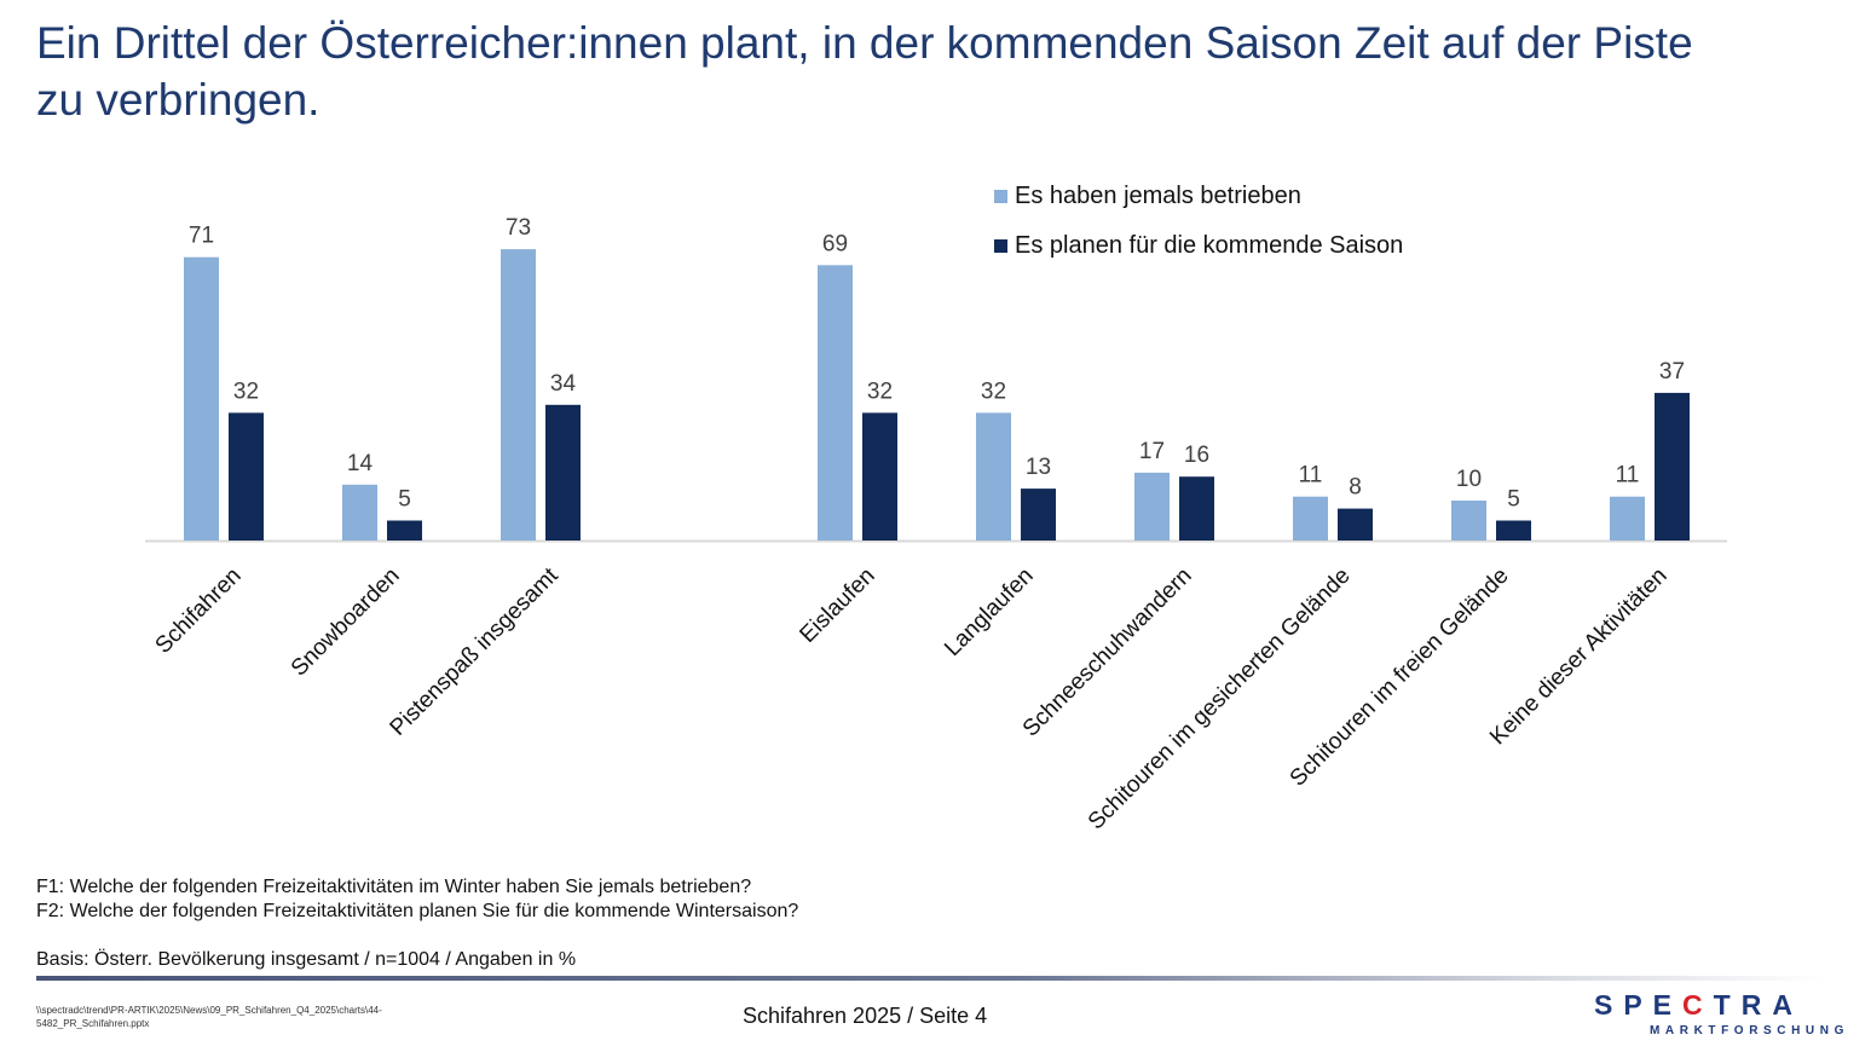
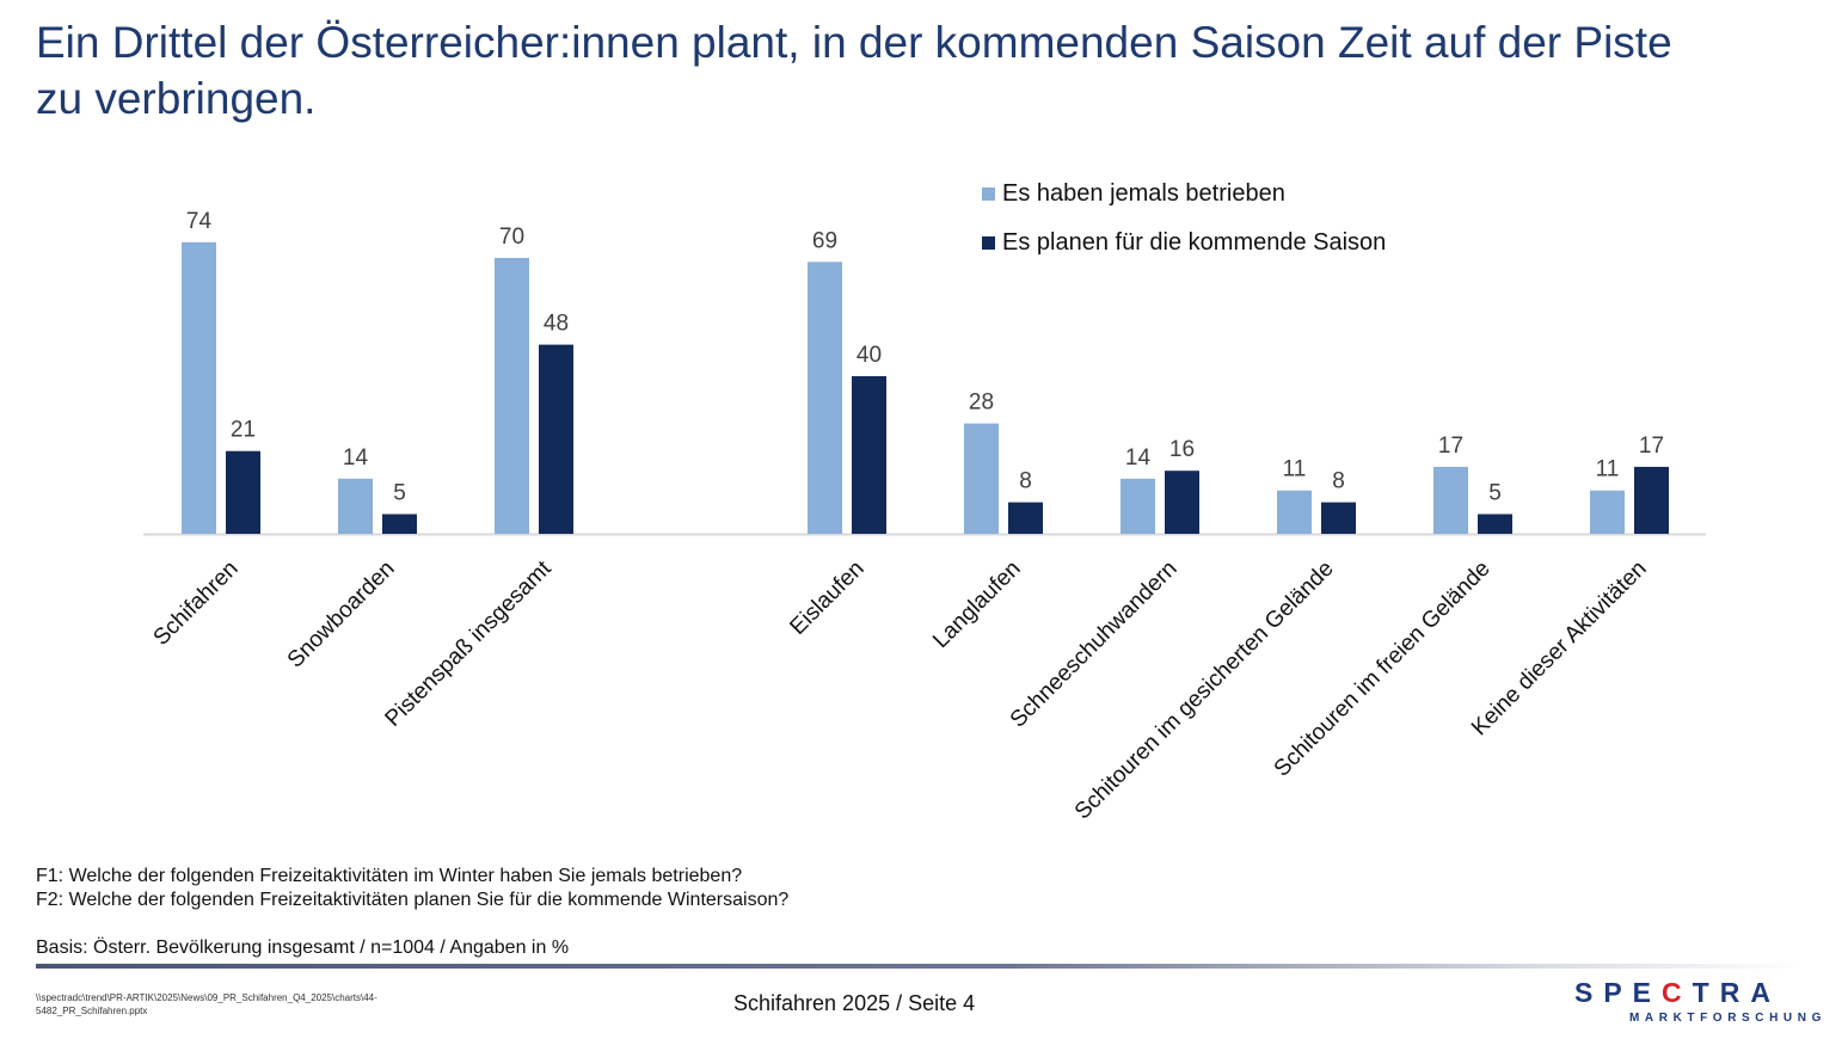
Es haben jemals betrieben/Schifahren: 71 -> 74
Es planen für die kommende Saison/Schifahren: 32 -> 21
Es haben jemals betrieben/Pistenspaß insgesamt: 73 -> 70
Es planen für die kommende Saison/Pistenspaß insgesamt: 34 -> 48
Es planen für die kommende Saison/Eislaufen: 32 -> 40
Es haben jemals betrieben/Langlaufen: 32 -> 28
Es planen für die kommende Saison/Langlaufen: 13 -> 8
Es haben jemals betrieben/Schneeschuhwandern: 17 -> 14
Es haben jemals betrieben/Schitouren im freien Gelände: 10 -> 17
Es planen für die kommende Saison/Keine dieser Aktivitäten: 37 -> 17
